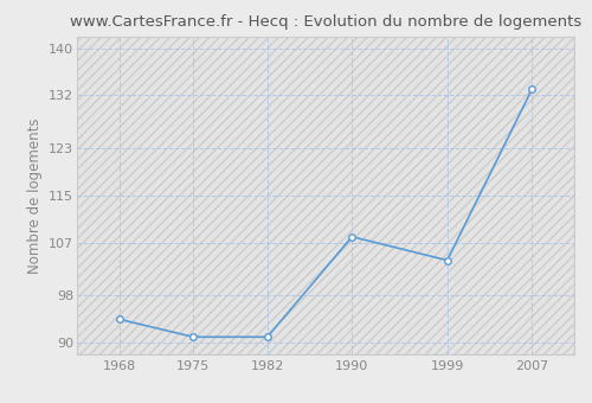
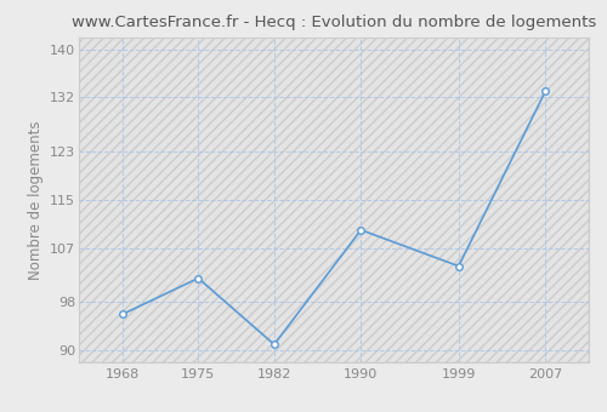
1968: 94 -> 96
1975: 91 -> 102
1990: 108 -> 110
